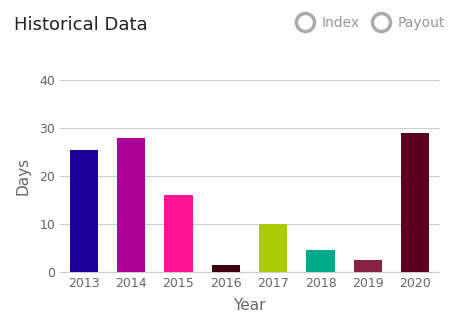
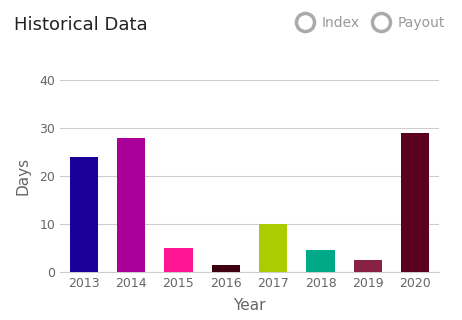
2013: 25.5 -> 24.0
2015: 16.0 -> 5.0
